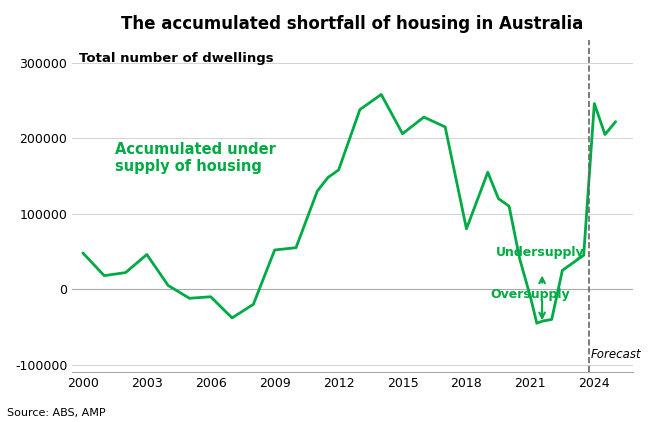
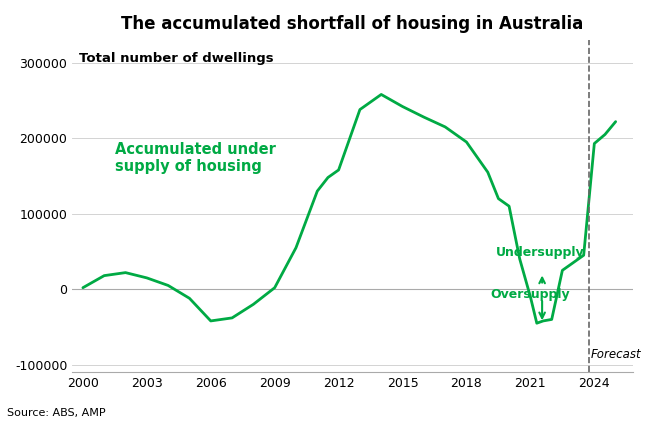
2000: 48000 -> 2000
2003: 46000 -> 15000
2006: -10000 -> -42000
2009: 52000 -> 2000
2015: 206000 -> 242000
2018: 80000 -> 195000
2024: 246000 -> 193000
